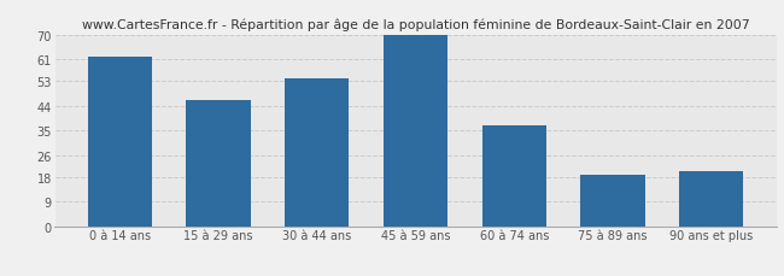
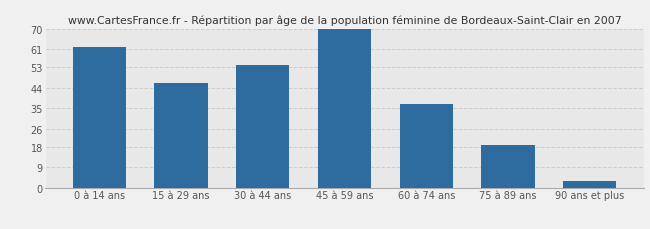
90 ans et plus: 20 -> 3
